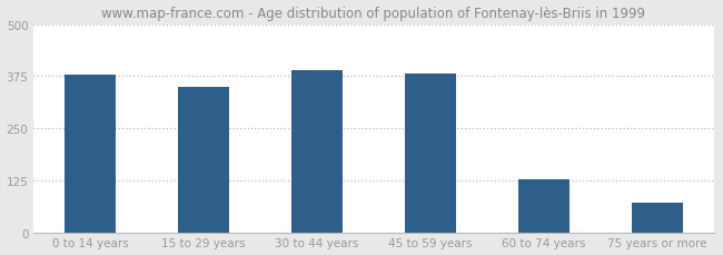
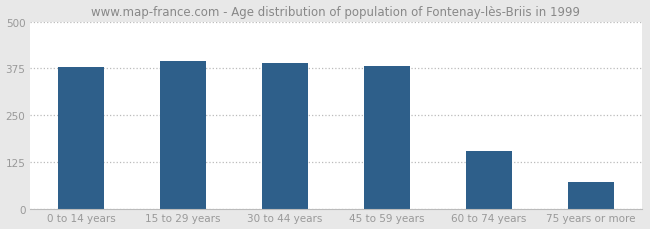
15 to 29 years: 348 -> 395
60 to 74 years: 127 -> 155
